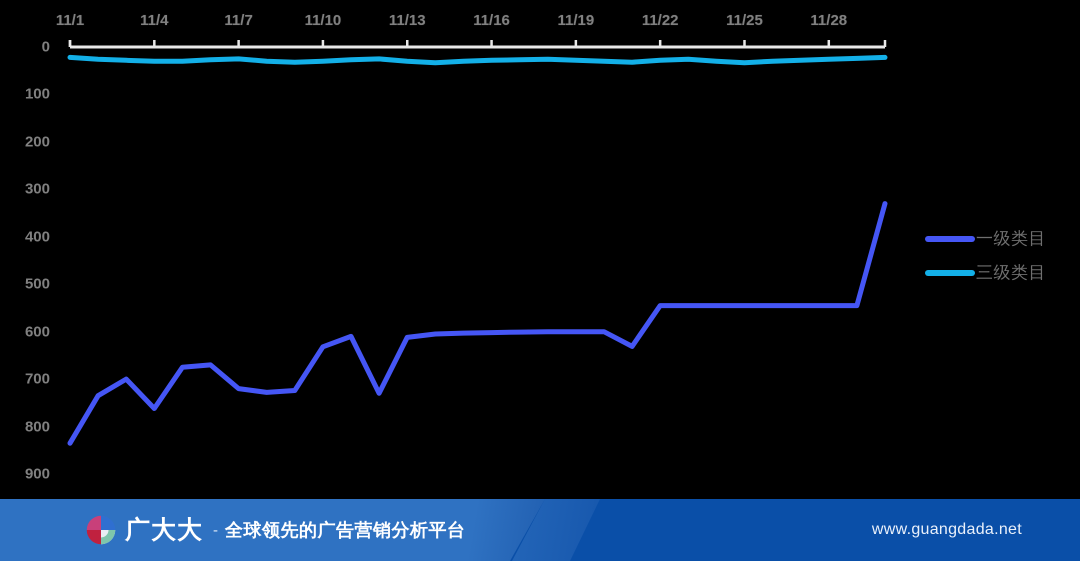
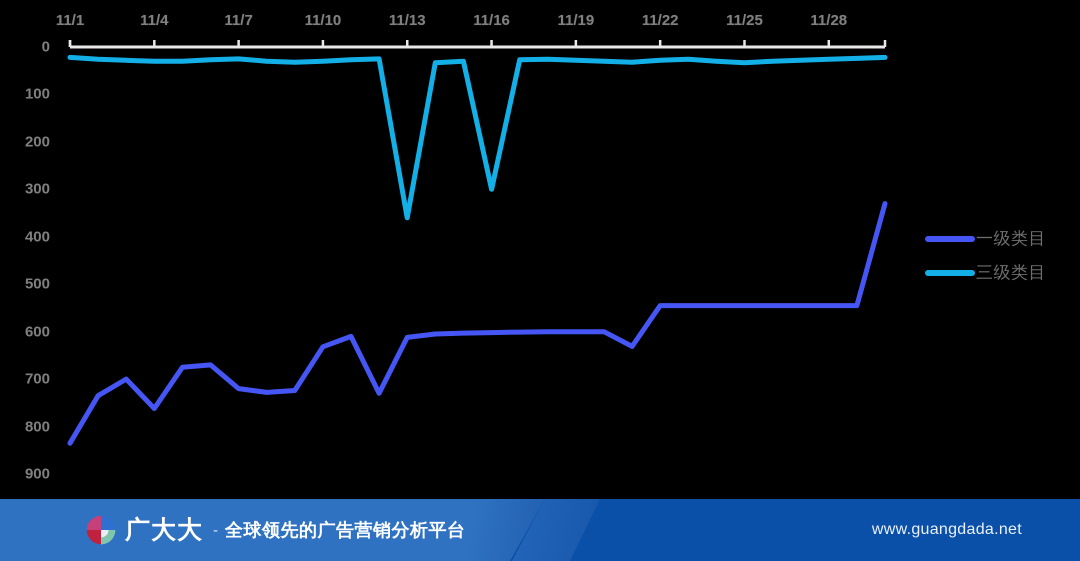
三级类目/11/13: 30 -> 360
三级类目/11/16: 30 -> 300
